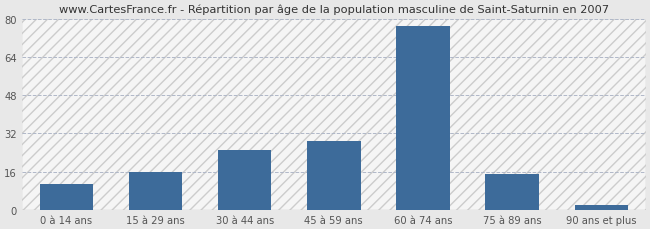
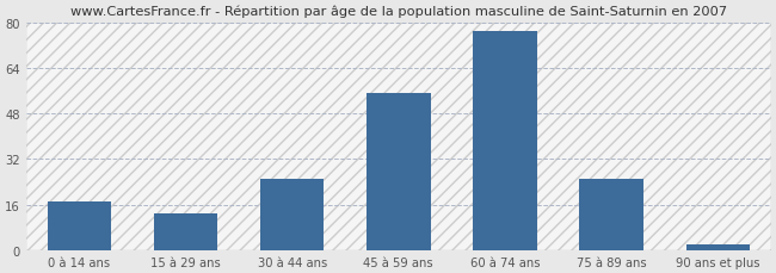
0 à 14 ans: 11 -> 17
15 à 29 ans: 16 -> 13
45 à 59 ans: 29 -> 55
75 à 89 ans: 15 -> 25
